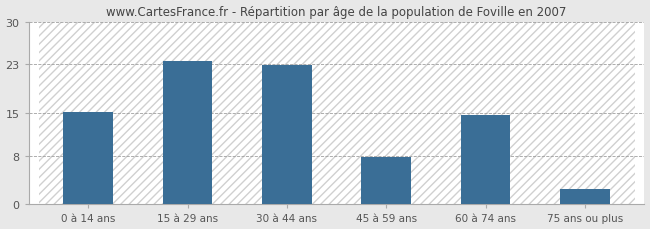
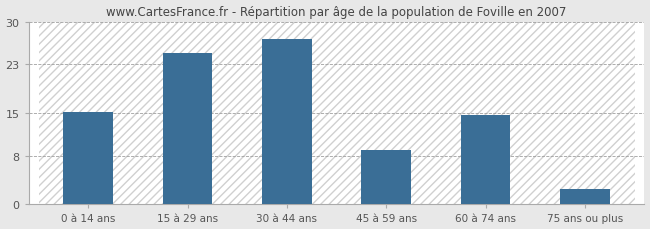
15 à 29 ans: 23.6 -> 24.8
30 à 44 ans: 22.8 -> 27.2
45 à 59 ans: 7.8 -> 9.0
